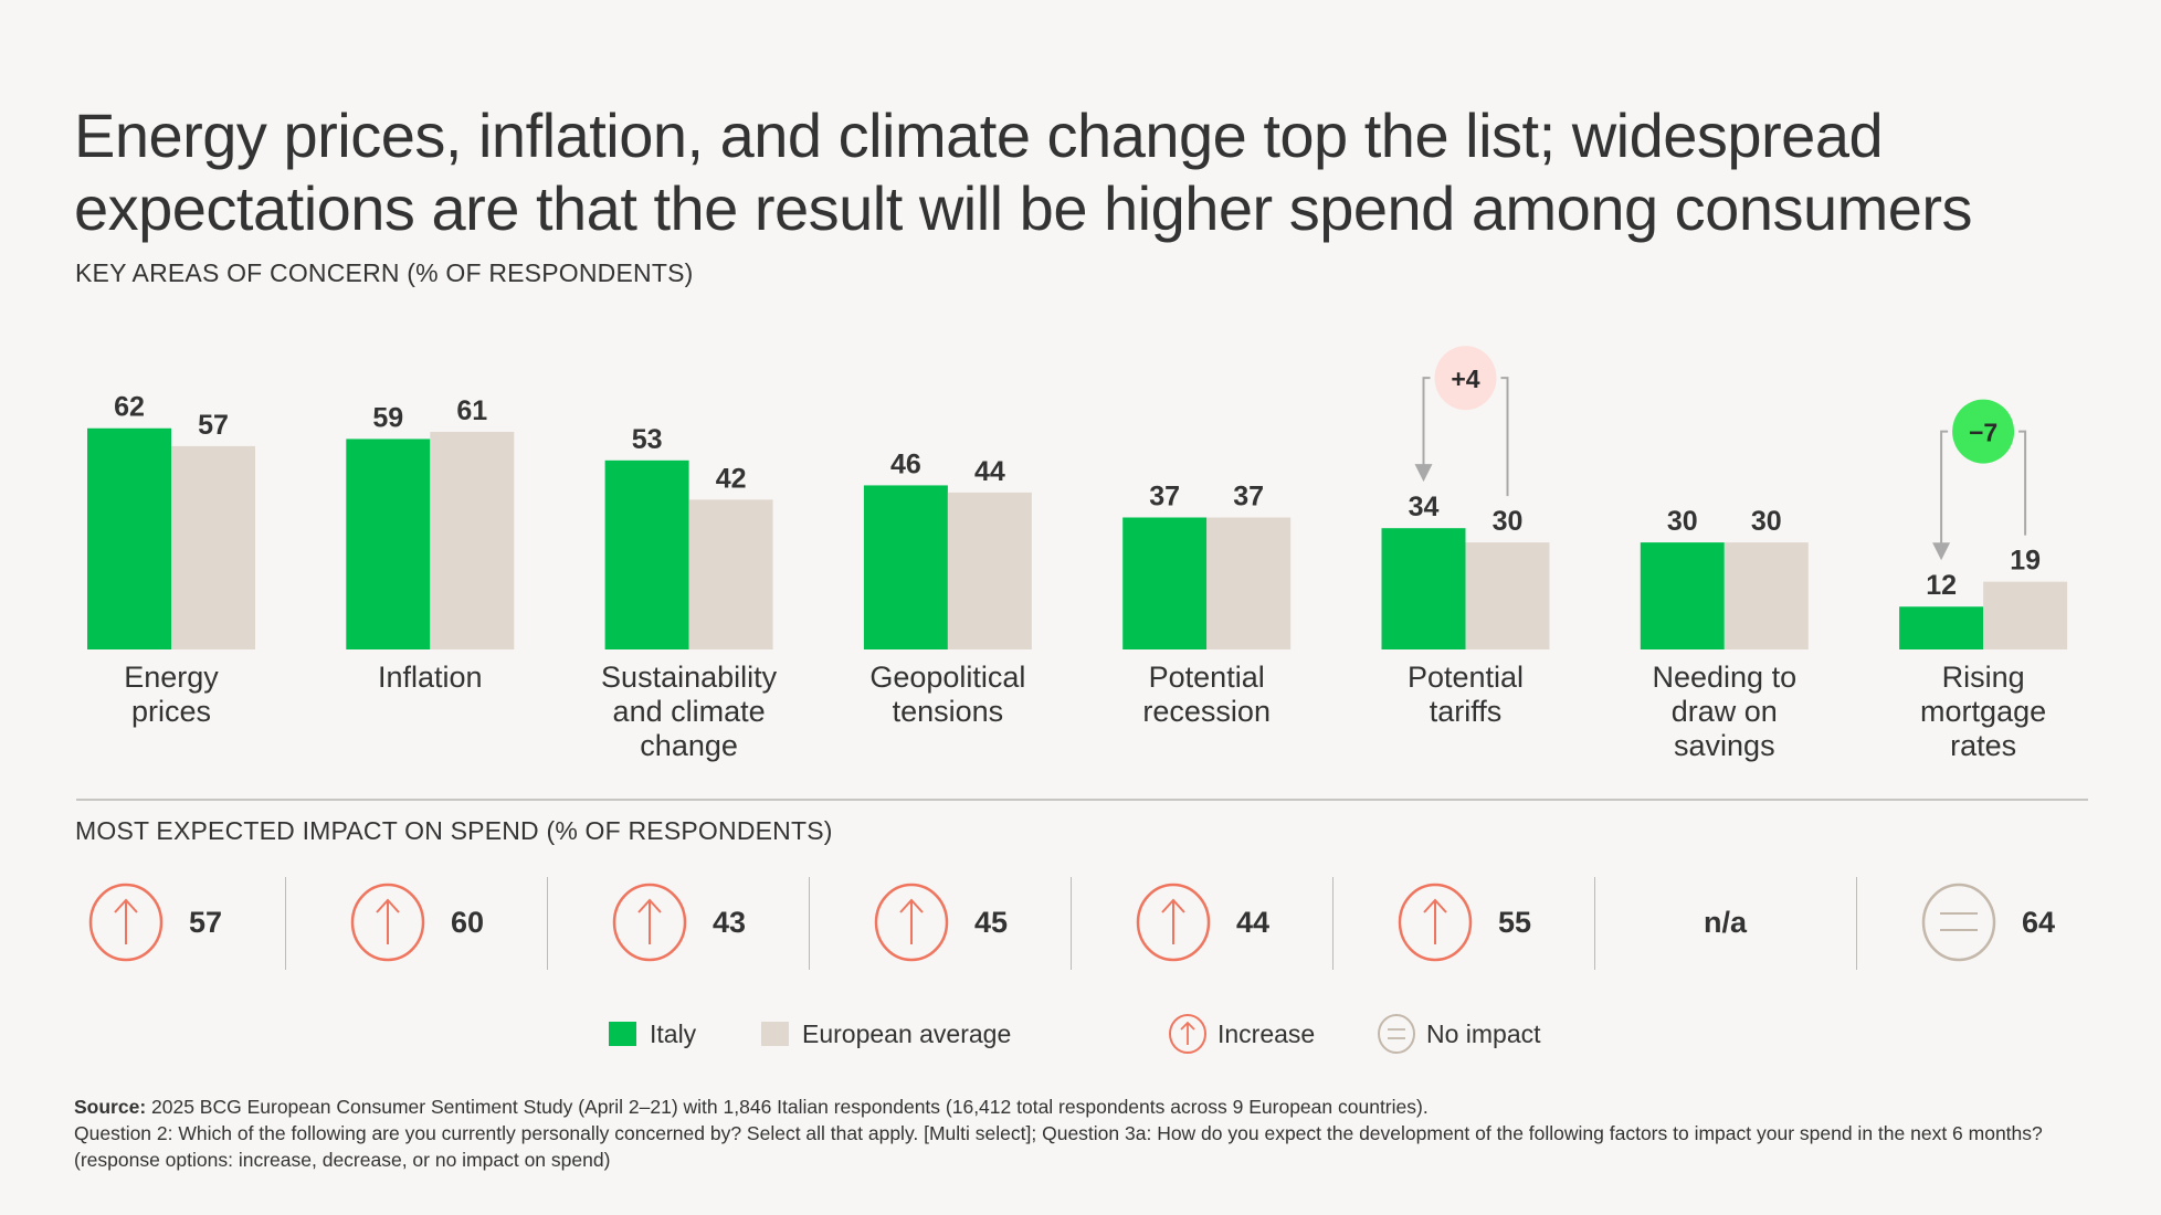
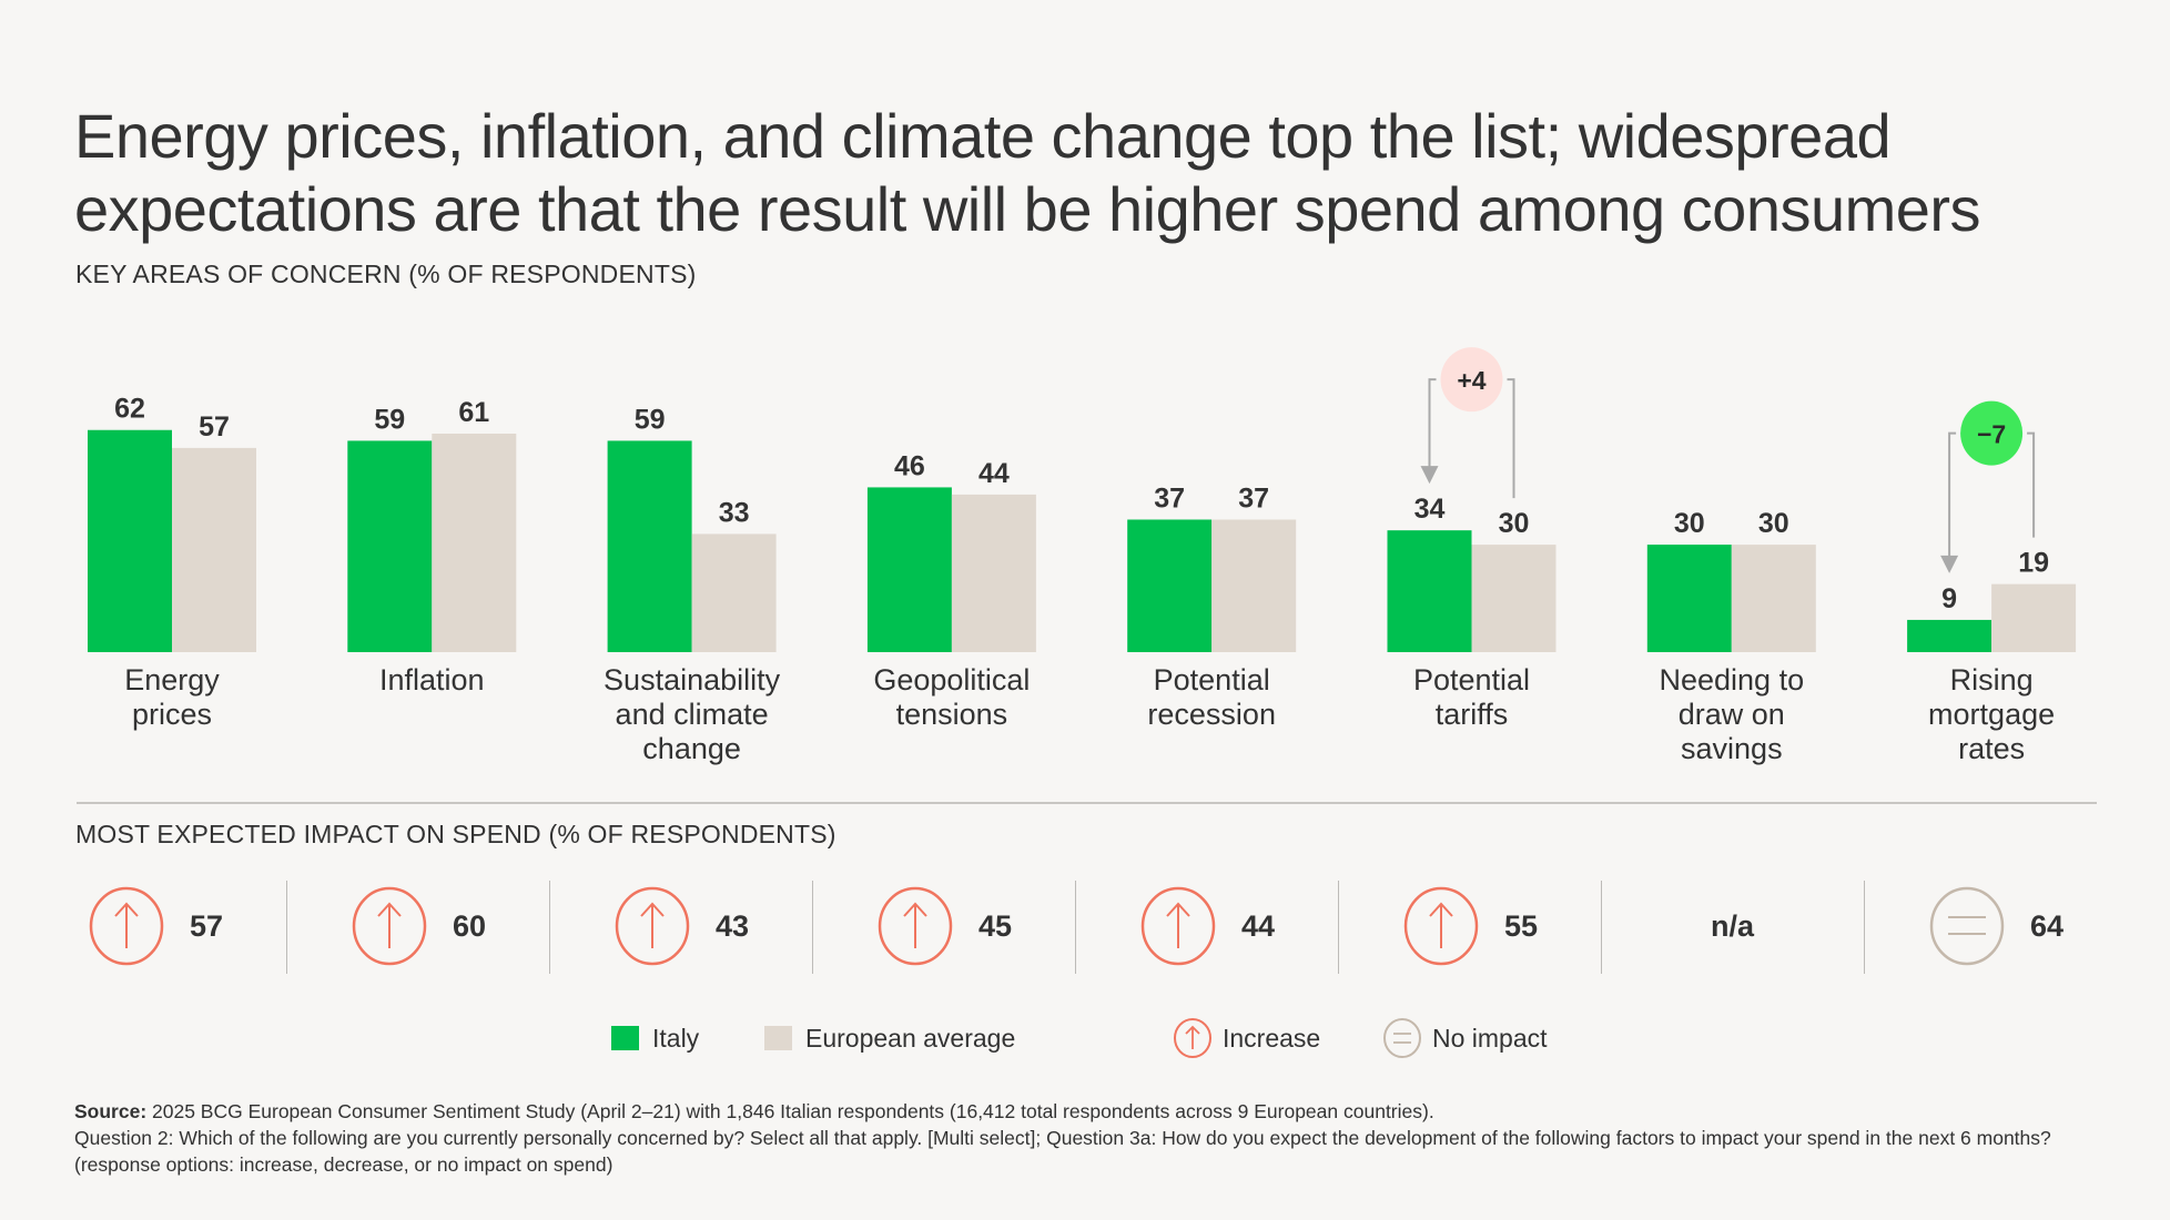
Italy/Sustainability and climate change: 53 -> 59
European average/Sustainability and climate change: 42 -> 33
Italy/Rising mortgage rates: 12 -> 9
